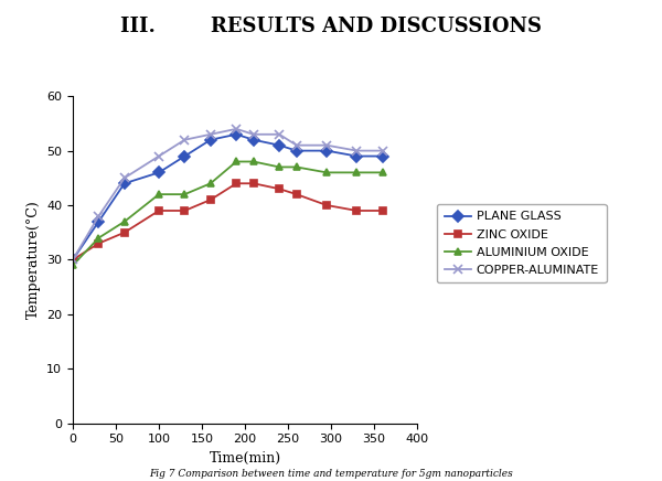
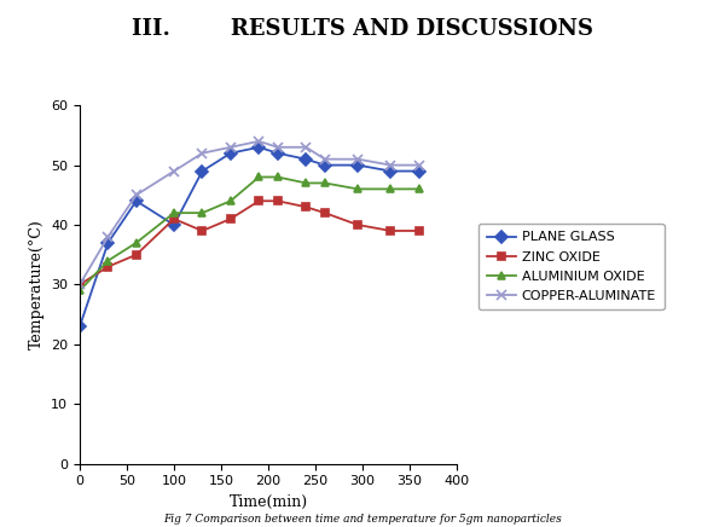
PLANE GLASS/0: 30 -> 23
PLANE GLASS/100: 46 -> 40
ZINC OXIDE/100: 39 -> 41
